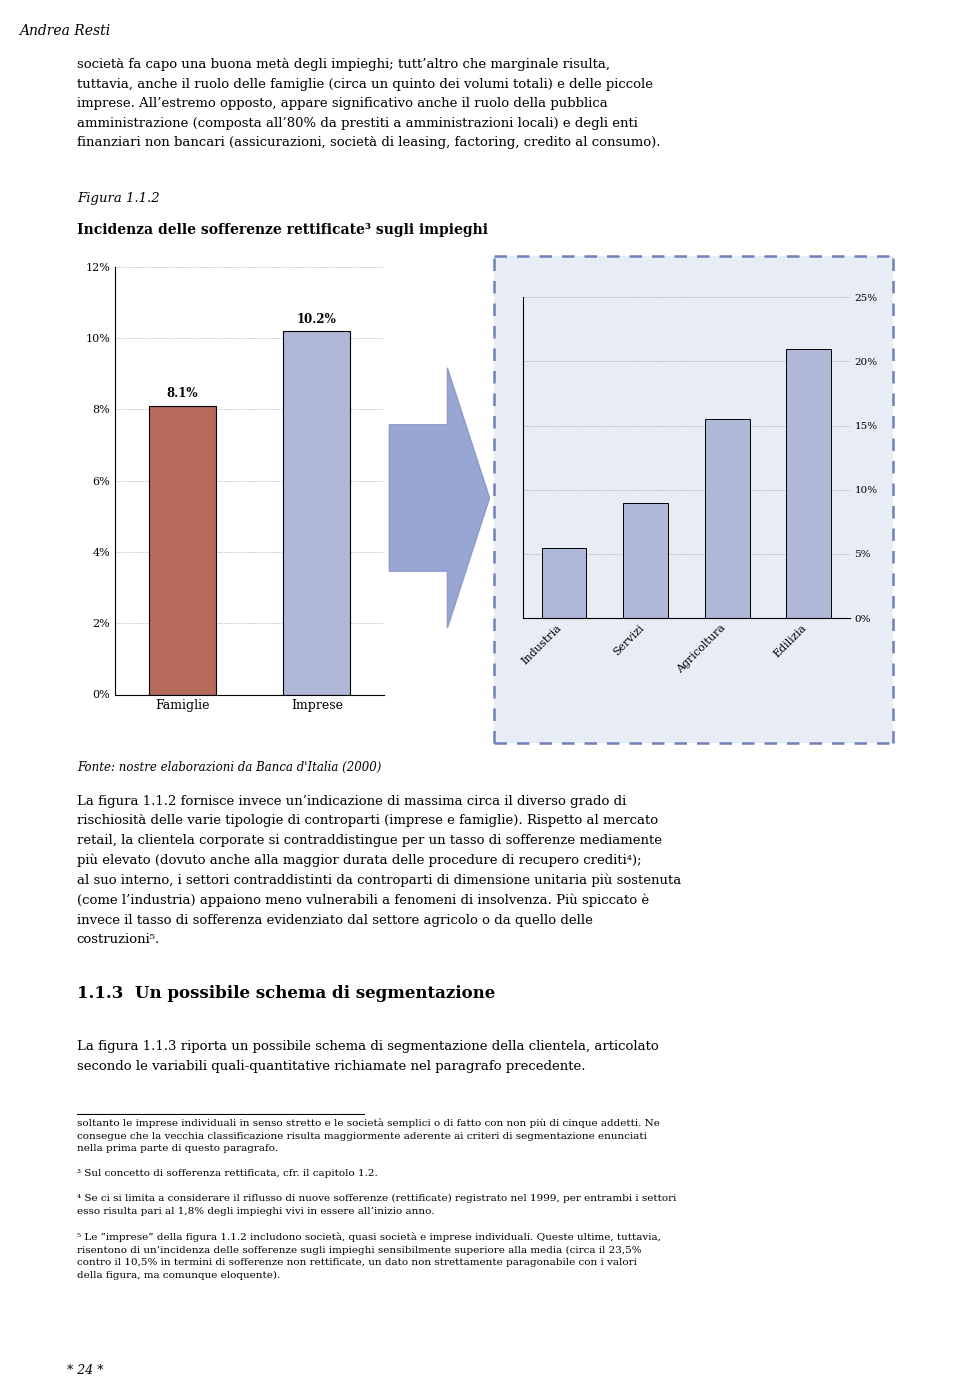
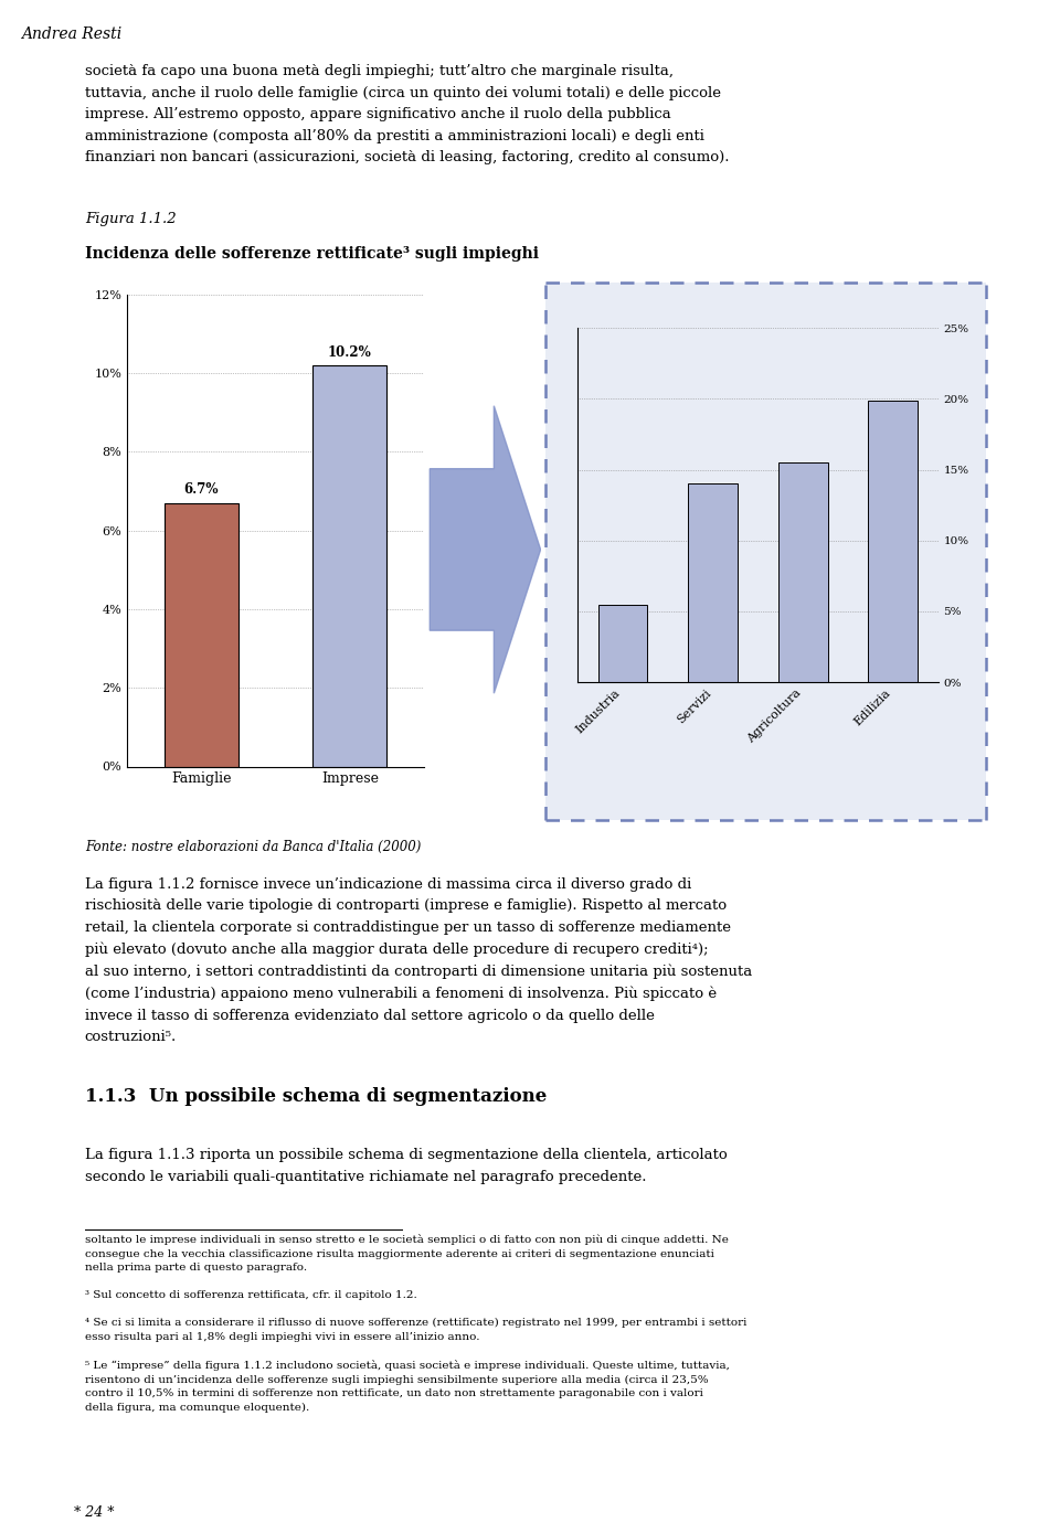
Famiglie: 8.1% -> 6.7%
Servizi: 9.0% -> 14.0%
Edilizia: 21.0% -> 19.9%
